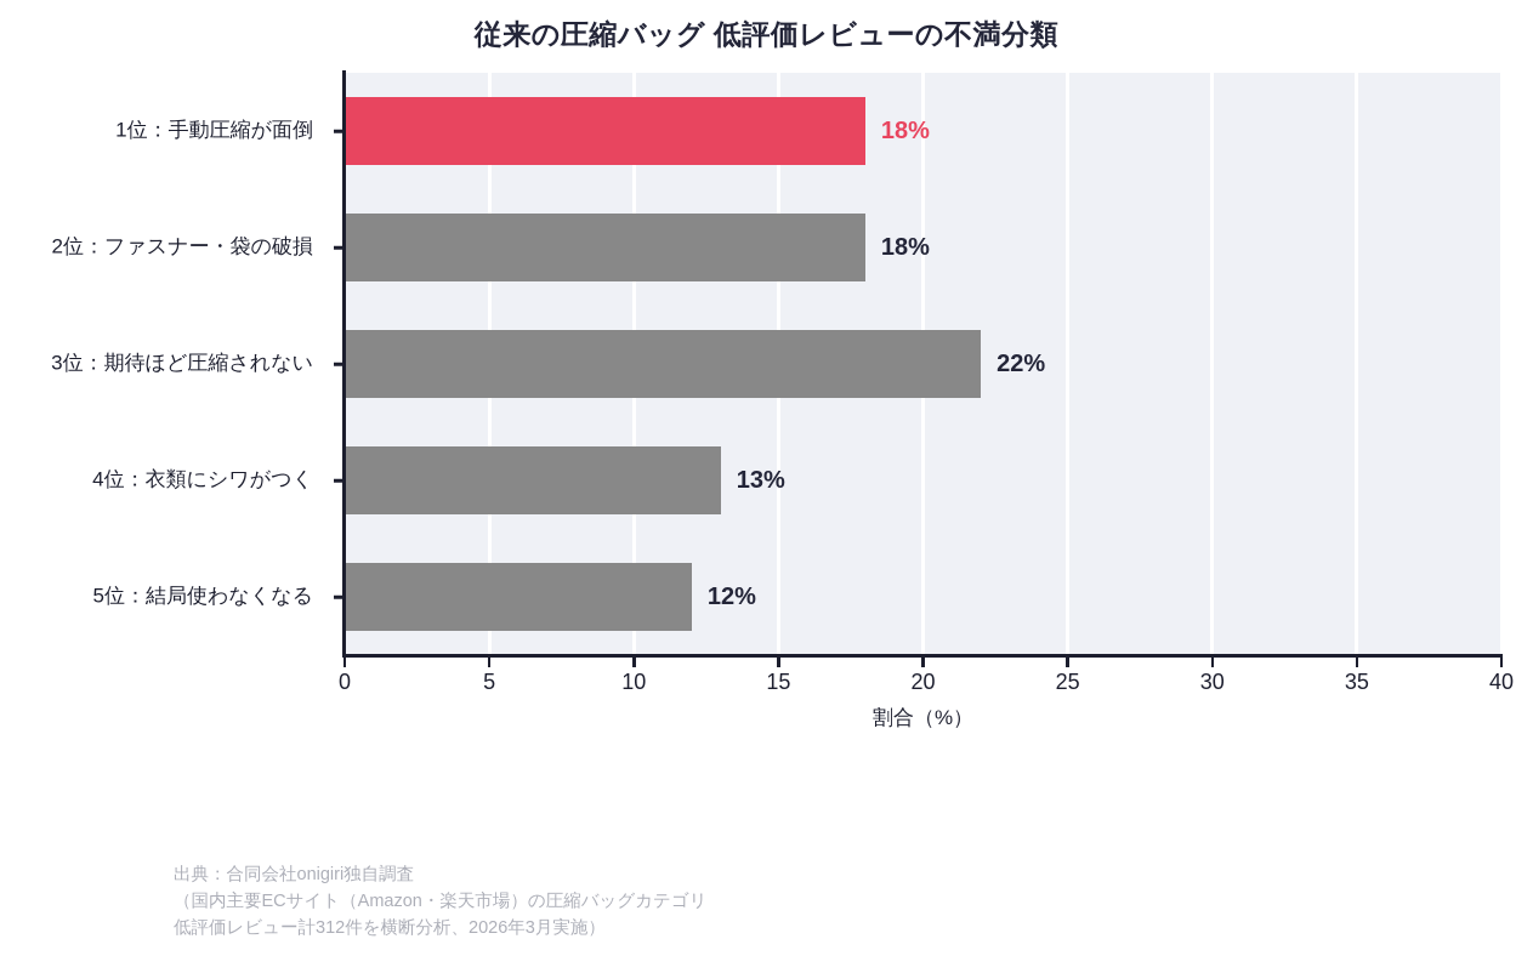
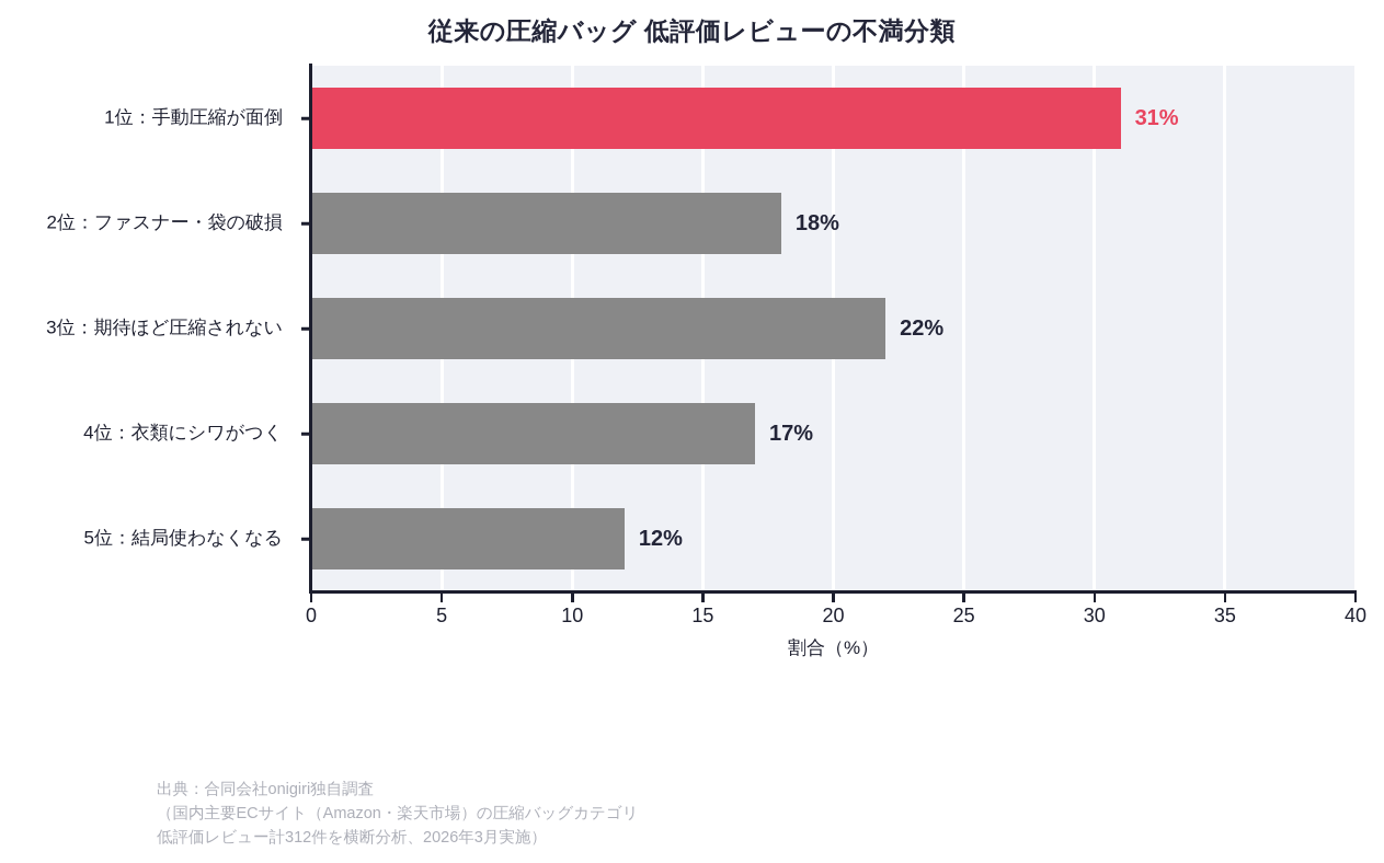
1位：手動圧縮が面倒: 18% -> 31%
4位：衣類にシワがつく: 13% -> 17%
